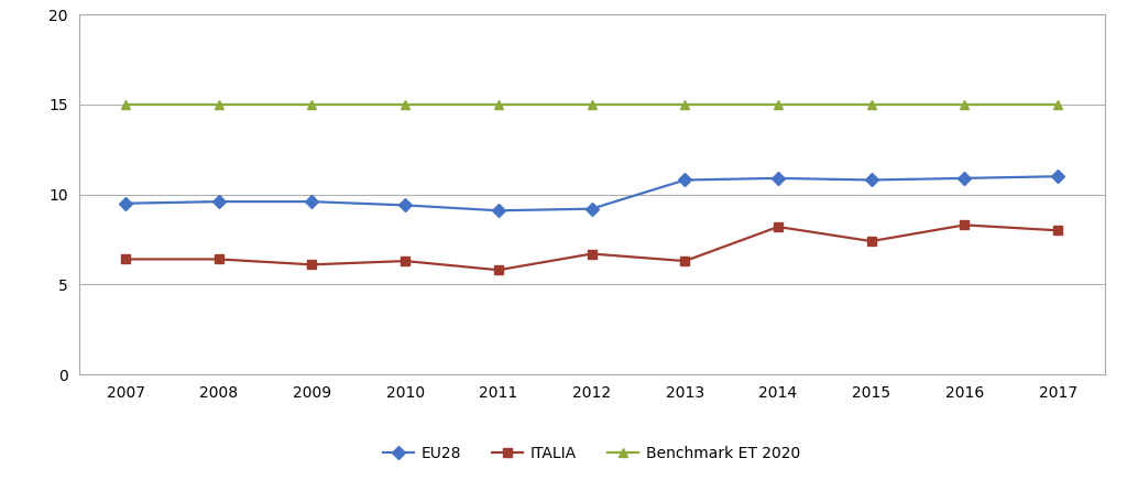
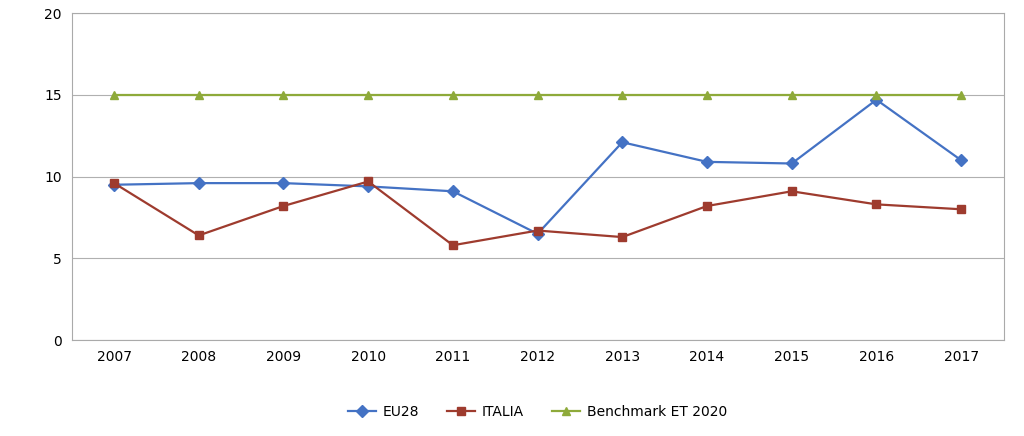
ITALIA/2007: 6.4 -> 9.6
ITALIA/2009: 6.1 -> 8.2
ITALIA/2010: 6.3 -> 9.7
EU28/2012: 9.2 -> 6.5
EU28/2013: 10.8 -> 12.1
ITALIA/2015: 7.4 -> 9.1
EU28/2016: 10.9 -> 14.7
